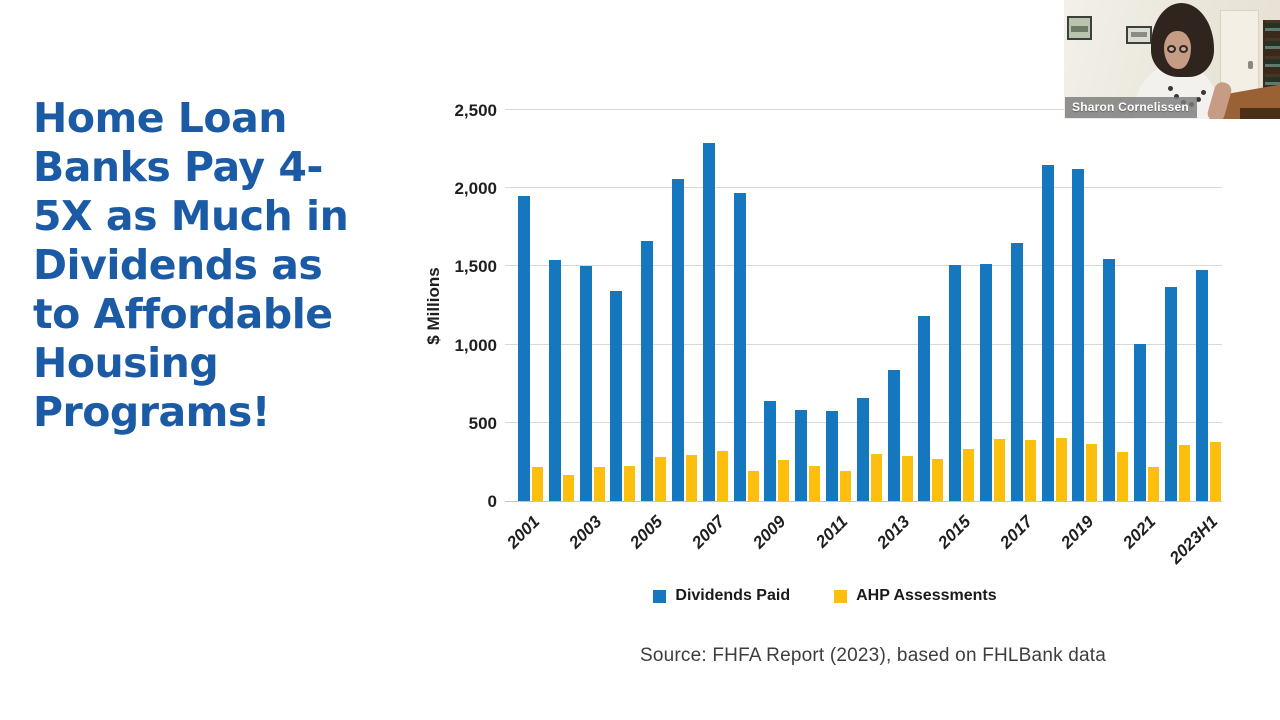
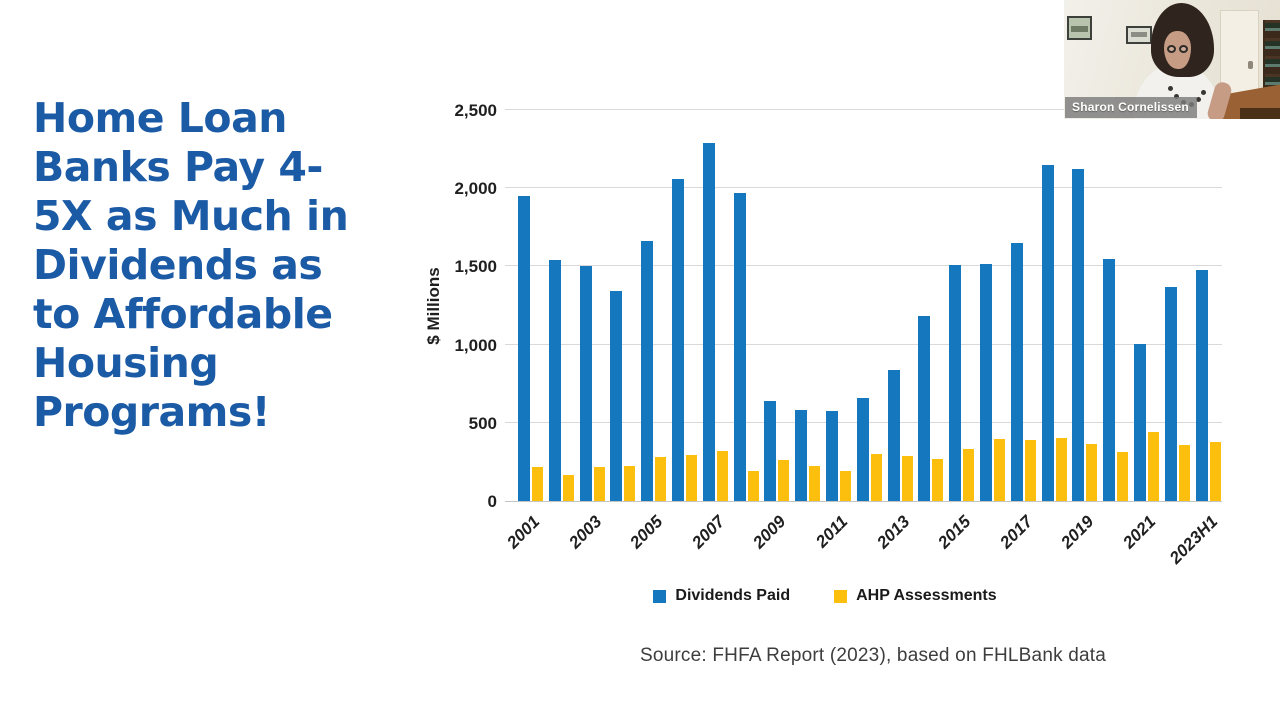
AHP Assessments/2021: 220 -> 440
